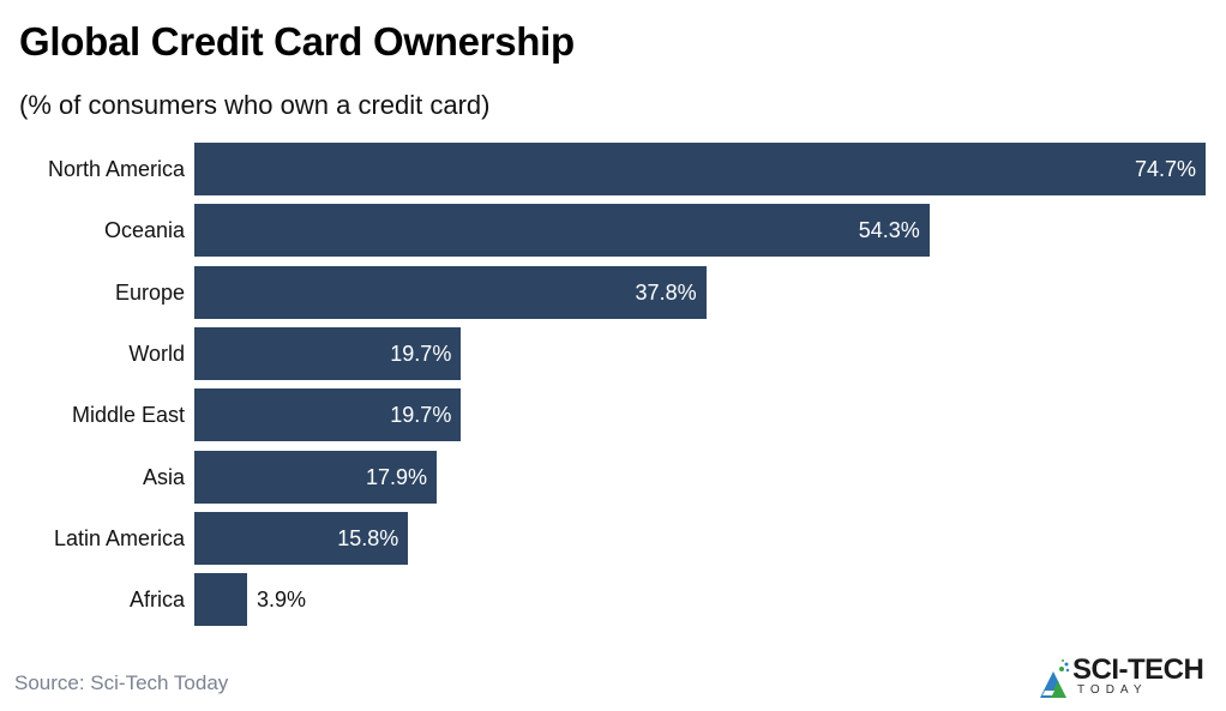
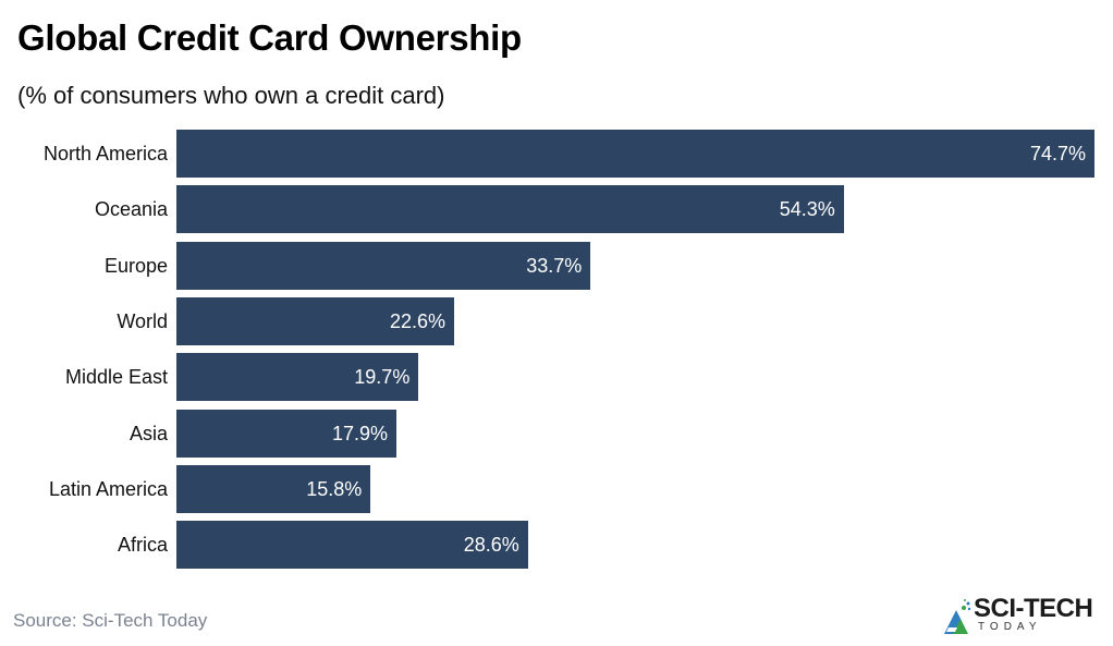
Europe: 37.8% -> 33.7%
World: 19.7% -> 22.6%
Africa: 3.9% -> 28.6%
